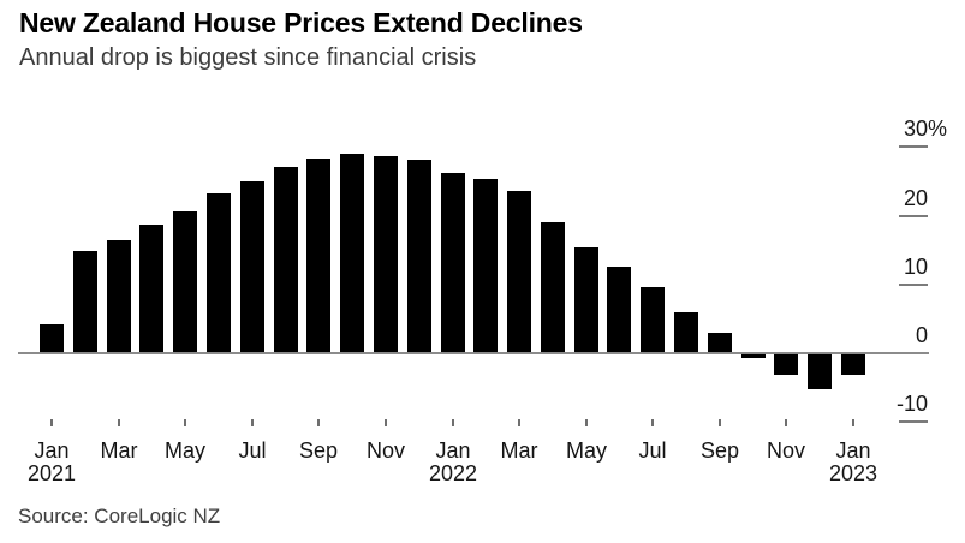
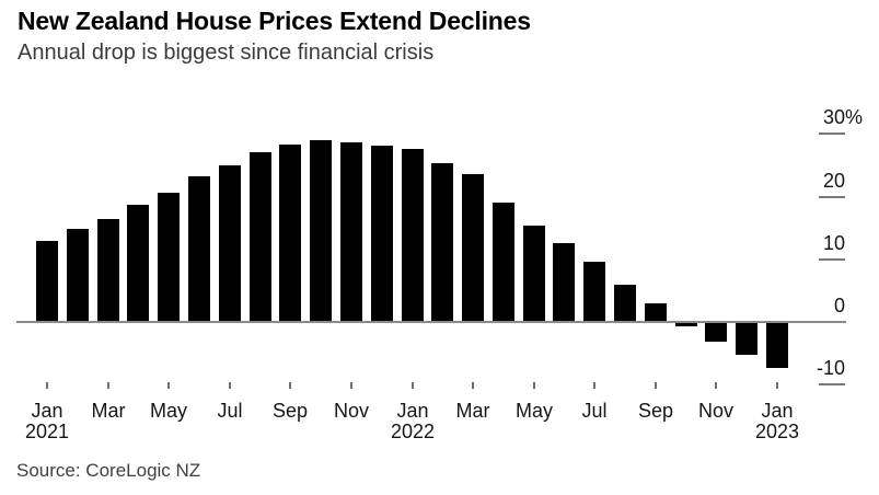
Jan 2021: 4 -> 13
Jan 2022: 26 -> 27
Jan 2023: -3 -> -7
